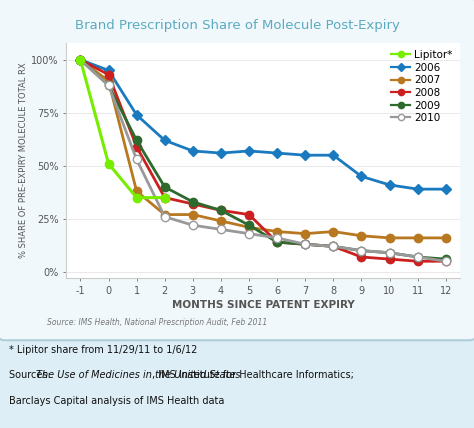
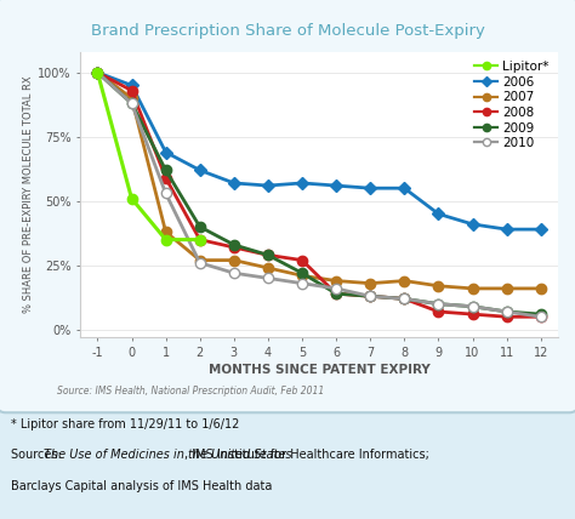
2006/1: 74% -> 69%
